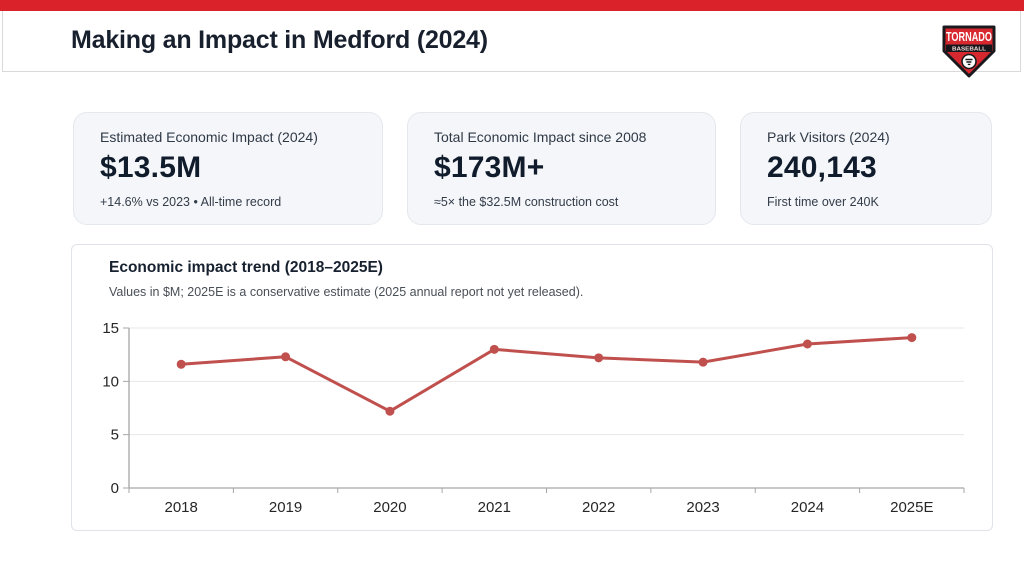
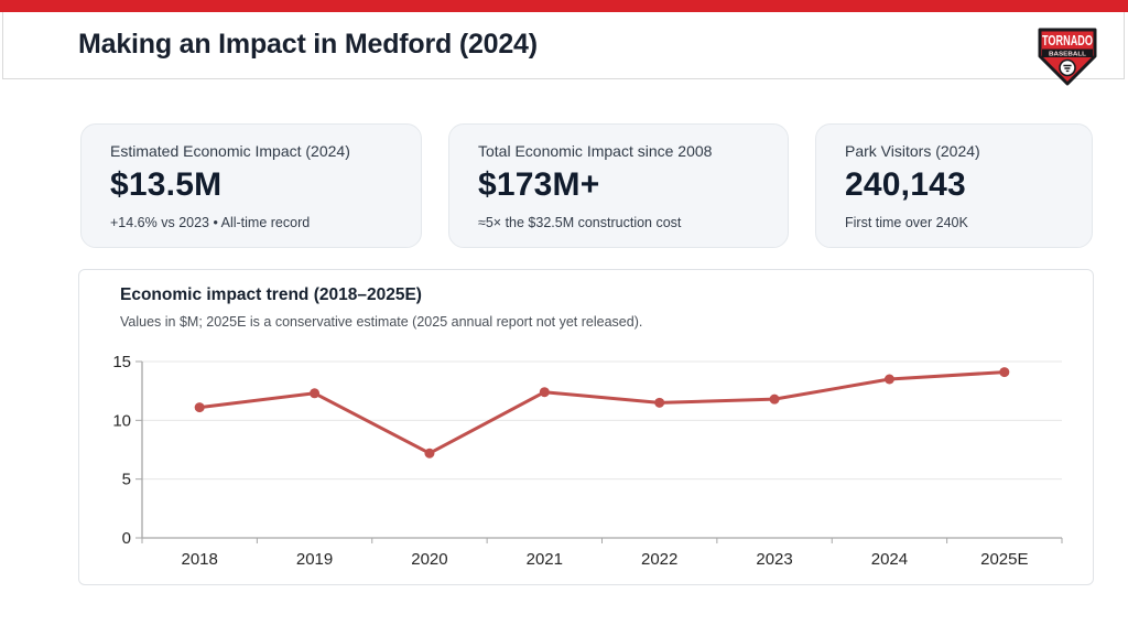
2018: 11.6 -> 11.1
2021: 13.0 -> 12.4
2022: 12.2 -> 11.5
